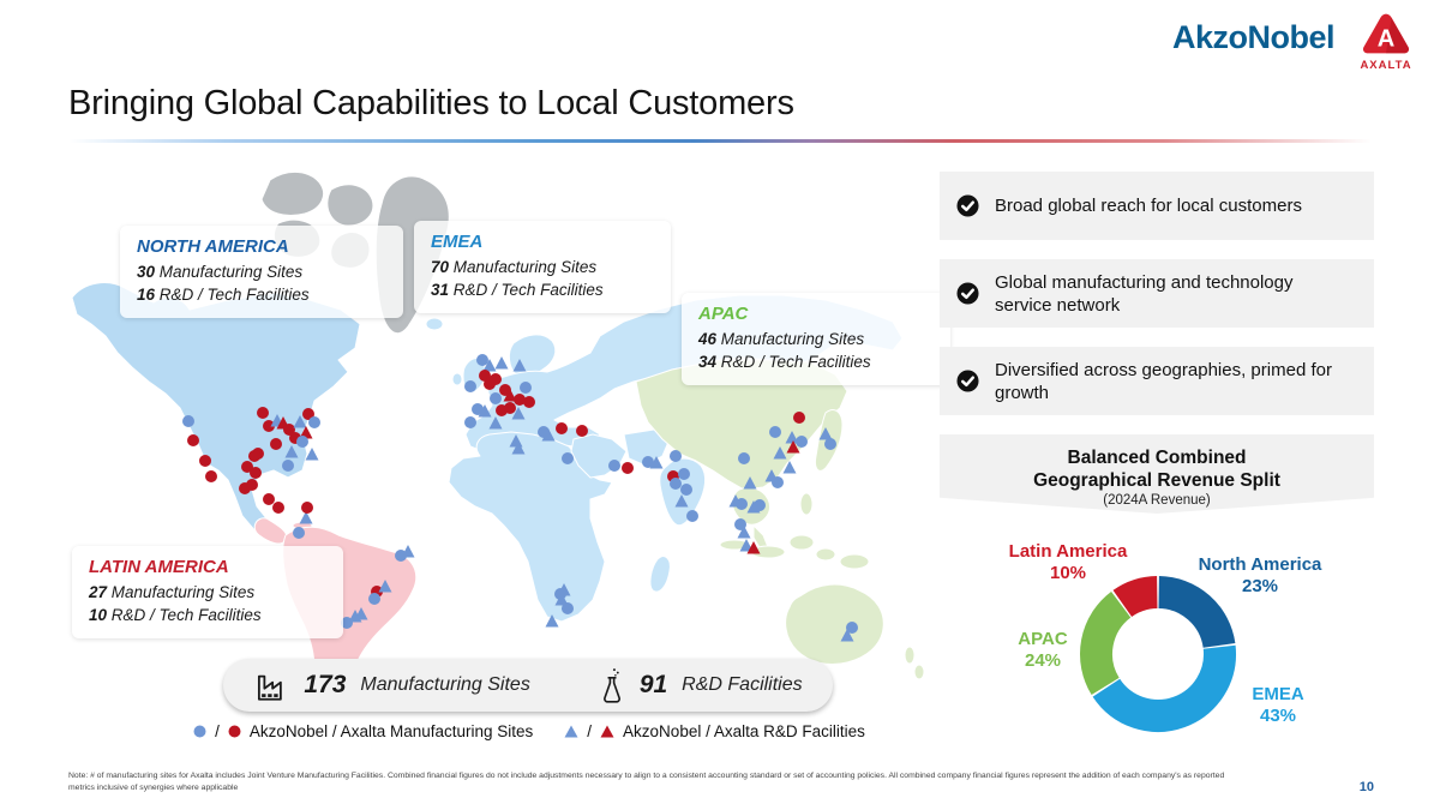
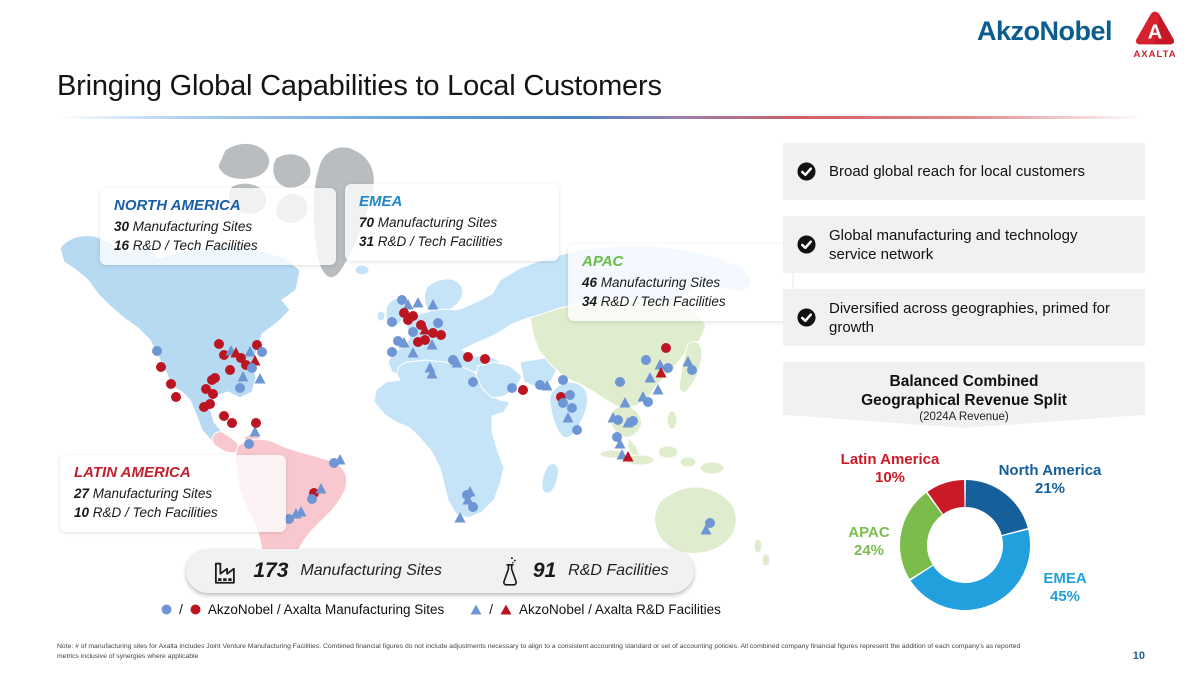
North America: 23% -> 21%
EMEA: 43% -> 45%
